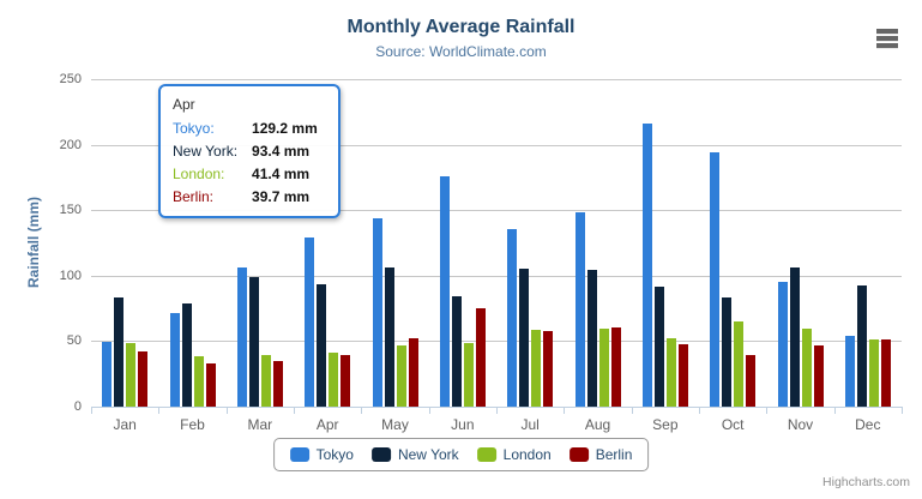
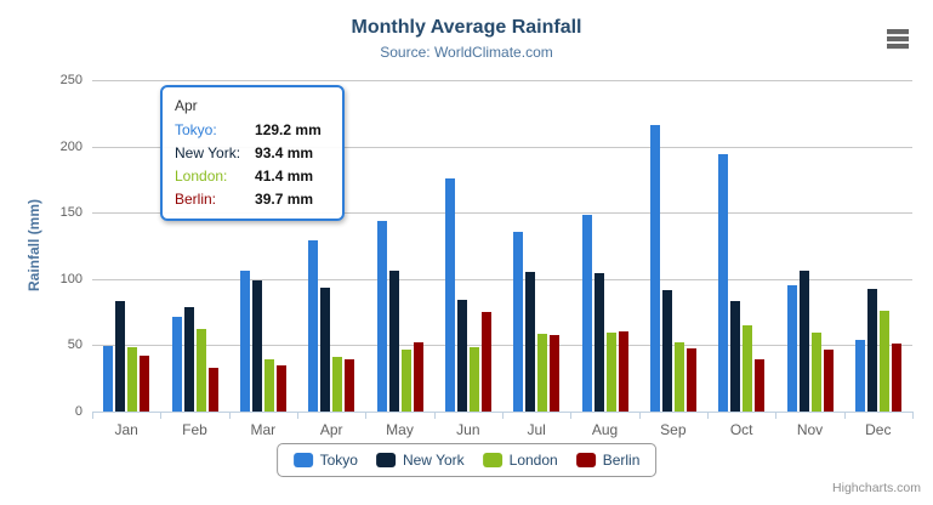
London/Feb: 39 -> 62
London/Dec: 51 -> 76
